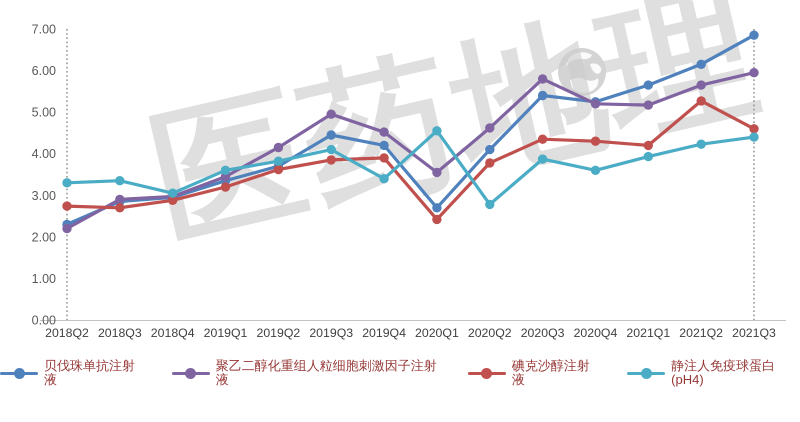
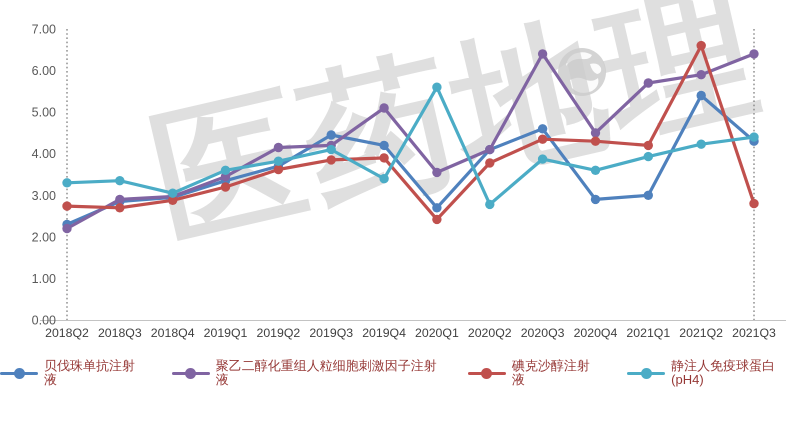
聚乙二醇化重组人粒细胞刺激因子注射液/2019Q3: 5.0 -> 4.2
聚乙二醇化重组人粒细胞刺激因子注射液/2019Q4: 4.5 -> 5.1
静注人免疫球蛋白(pH4)/2020Q1: 4.5 -> 5.6
聚乙二醇化重组人粒细胞刺激因子注射液/2020Q2: 4.6 -> 4.1
贝伐珠单抗注射液/2020Q3: 5.4 -> 4.6
聚乙二醇化重组人粒细胞刺激因子注射液/2020Q3: 5.8 -> 6.4
贝伐珠单抗注射液/2020Q4: 5.2 -> 2.9
聚乙二醇化重组人粒细胞刺激因子注射液/2020Q4: 5.2 -> 4.5
贝伐珠单抗注射液/2021Q1: 5.7 -> 3.0
聚乙二醇化重组人粒细胞刺激因子注射液/2021Q1: 5.2 -> 5.7
贝伐珠单抗注射液/2021Q2: 6.2 -> 5.4
聚乙二醇化重组人粒细胞刺激因子注射液/2021Q2: 5.7 -> 5.9
碘克沙醇注射液/2021Q2: 5.3 -> 6.6
贝伐珠单抗注射液/2021Q3: 6.8 -> 4.3
聚乙二醇化重组人粒细胞刺激因子注射液/2021Q3: 6.0 -> 6.4
碘克沙醇注射液/2021Q3: 4.6 -> 2.8
